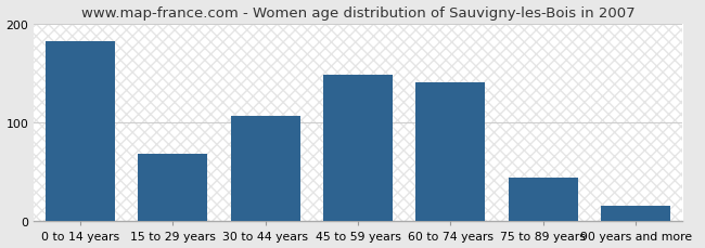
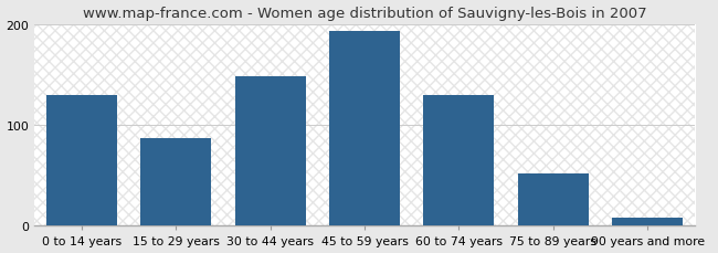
0 to 14 years: 182 -> 130
15 to 29 years: 68 -> 87
30 to 44 years: 106 -> 148
45 to 59 years: 148 -> 193
60 to 74 years: 140 -> 130
75 to 89 years: 44 -> 52
90 years and more: 16 -> 8
